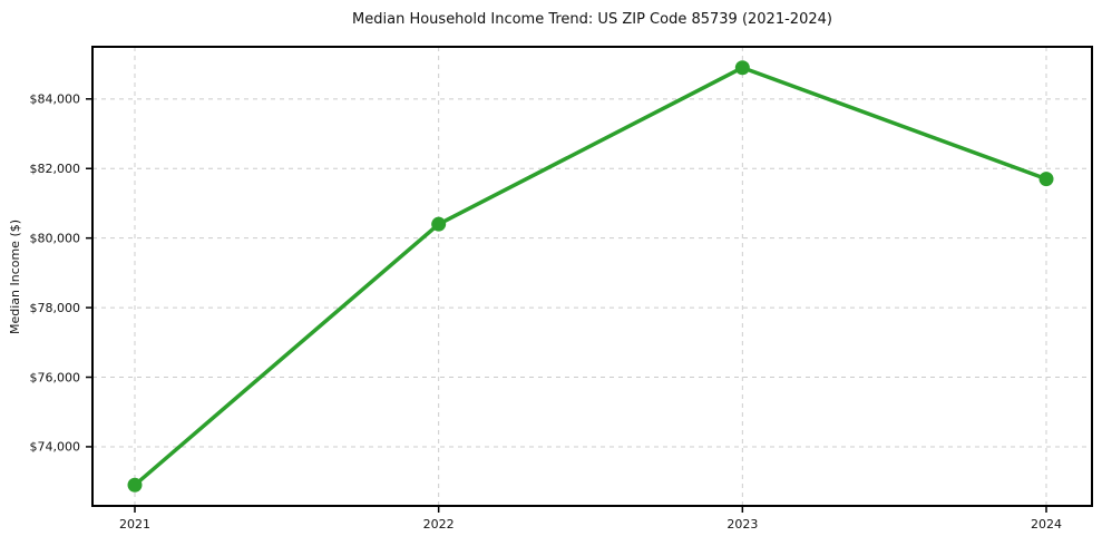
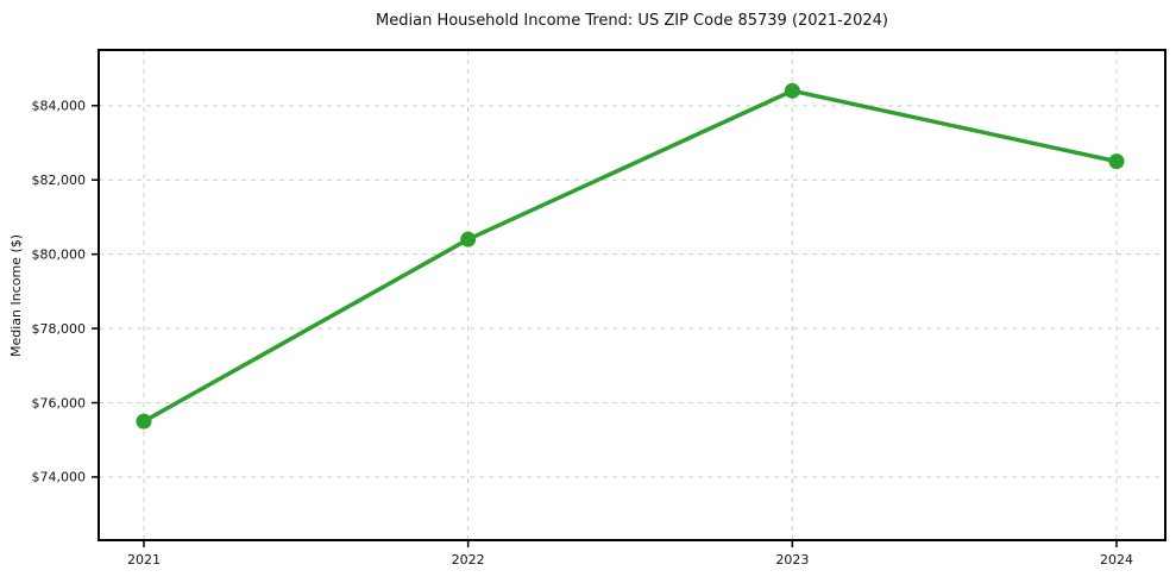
2021: $72900 -> $75500
2023: $84900 -> $84400
2024: $81700 -> $82500
